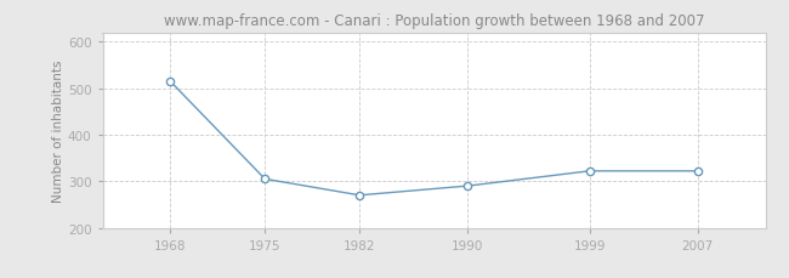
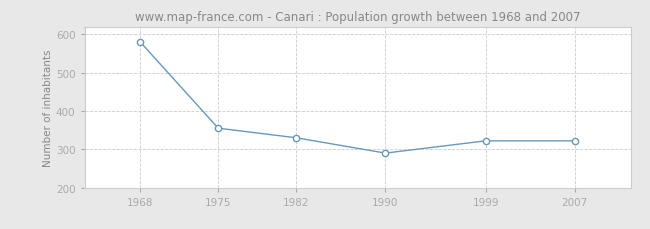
1968: 515 -> 580
1975: 305 -> 355
1982: 270 -> 330
